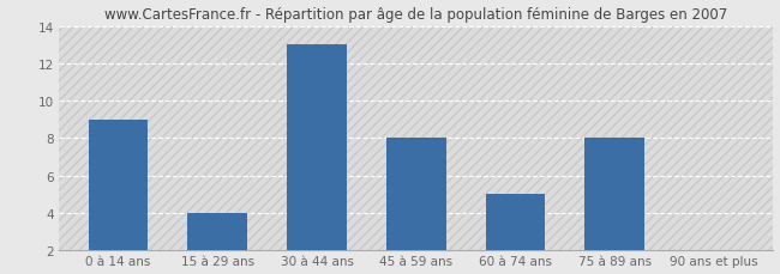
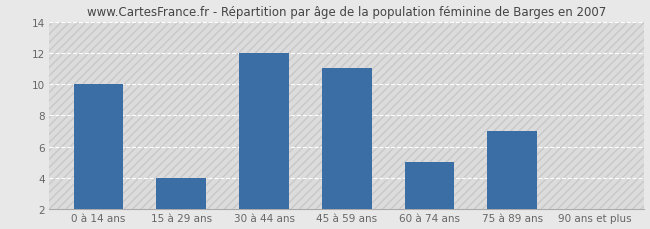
0 à 14 ans: 9 -> 10
30 à 44 ans: 13 -> 12
45 à 59 ans: 8 -> 11
75 à 89 ans: 8 -> 7
